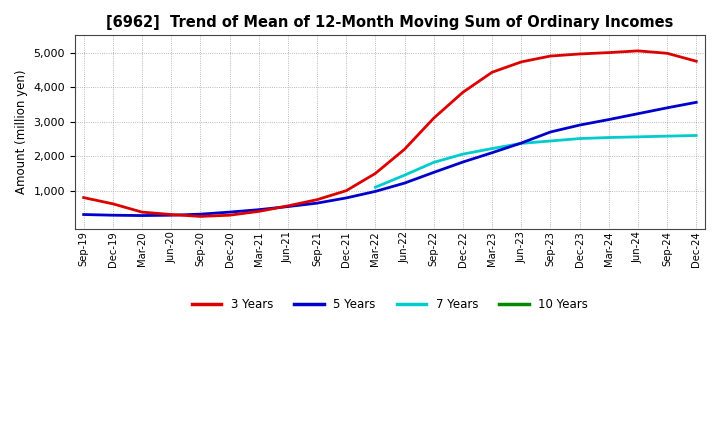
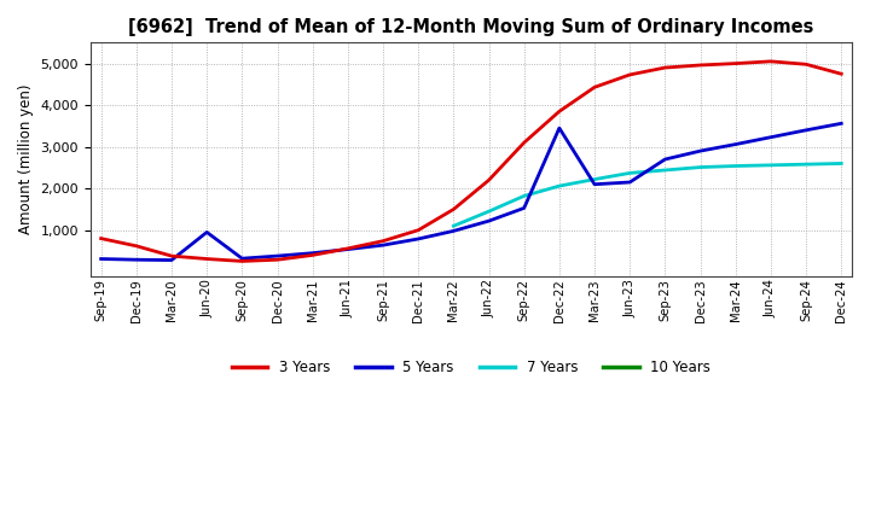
5 Years/Jun-20: 290 -> 950
5 Years/Dec-22: 1,830 -> 3,450
5 Years/Jun-23: 2,380 -> 2,150
